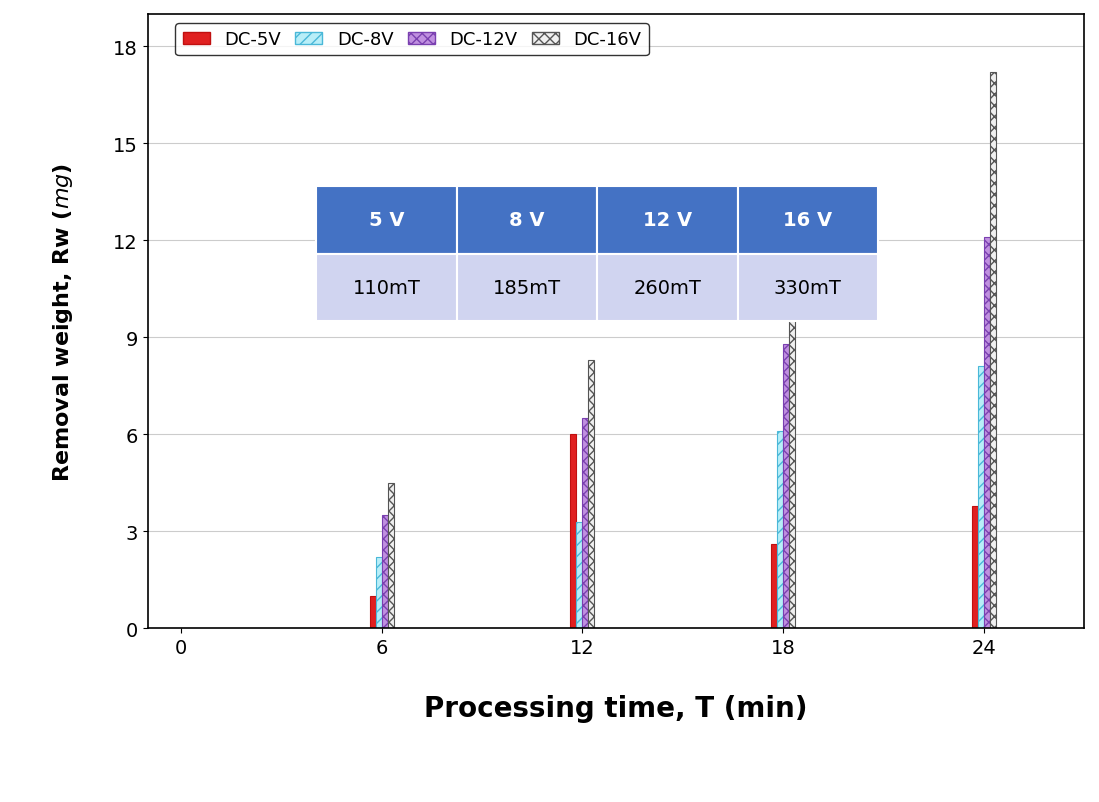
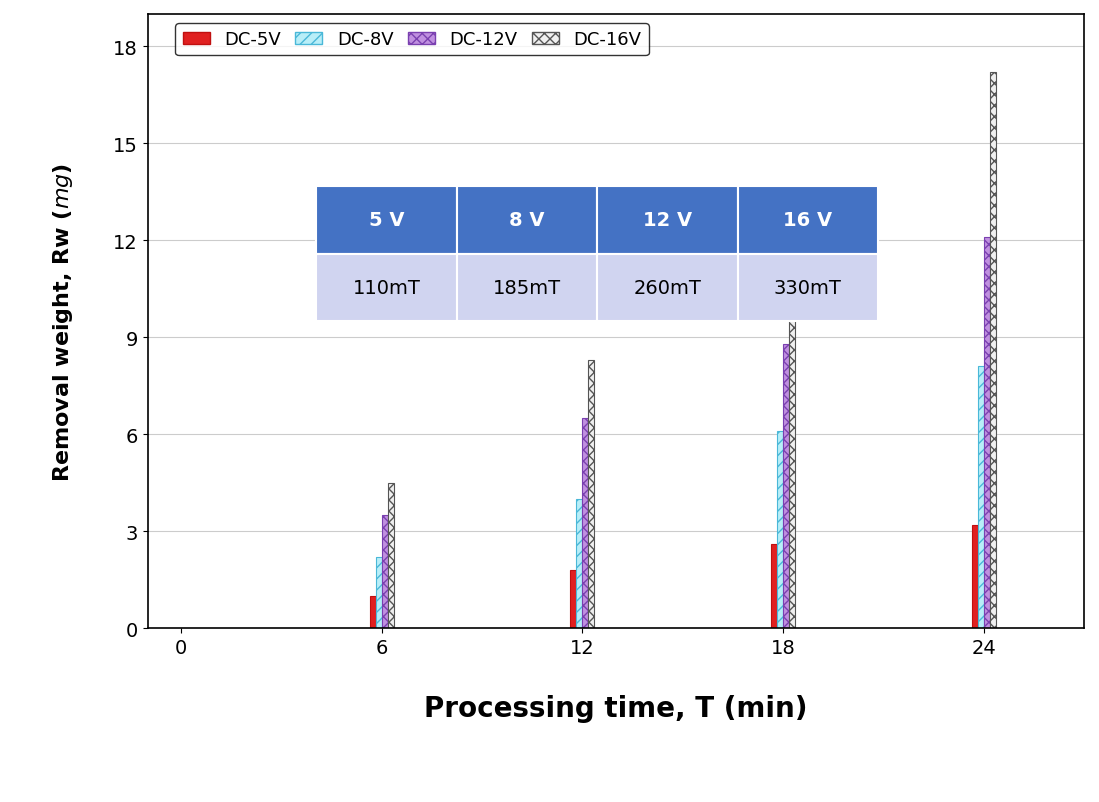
DC-5V/12: 6.0 -> 1.8
DC-8V/12: 3.3 -> 4.0
DC-5V/24: 3.8 -> 3.2
